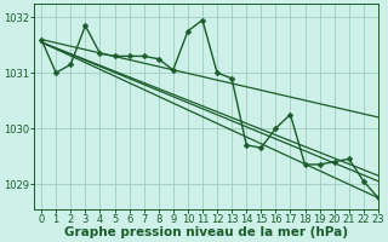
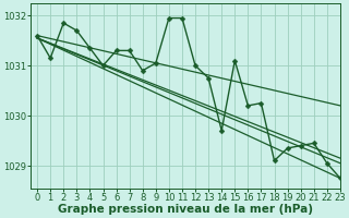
1: 1031.00 -> 1031.15
2: 1031.15 -> 1031.85
3: 1031.85 -> 1031.70
5: 1031.30 -> 1031.00
8: 1031.25 -> 1030.90
10: 1031.75 -> 1031.95
13: 1030.90 -> 1030.75
15: 1029.65 -> 1031.10
16: 1030.00 -> 1030.20
18: 1029.35 -> 1029.10
